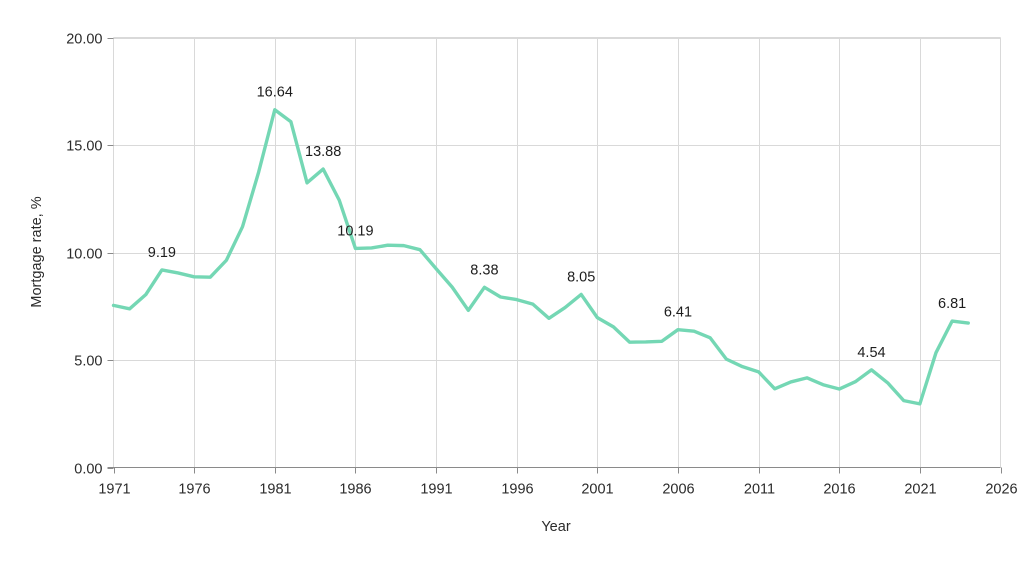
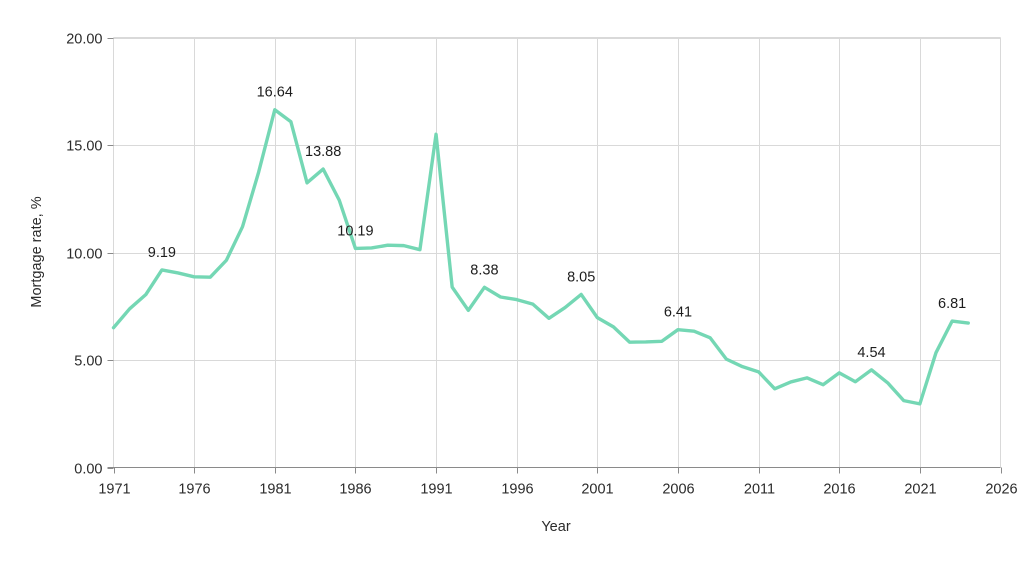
1971: 7.5 -> 6.5
1991: 9.2 -> 15.5
2016: 3.6 -> 4.4
